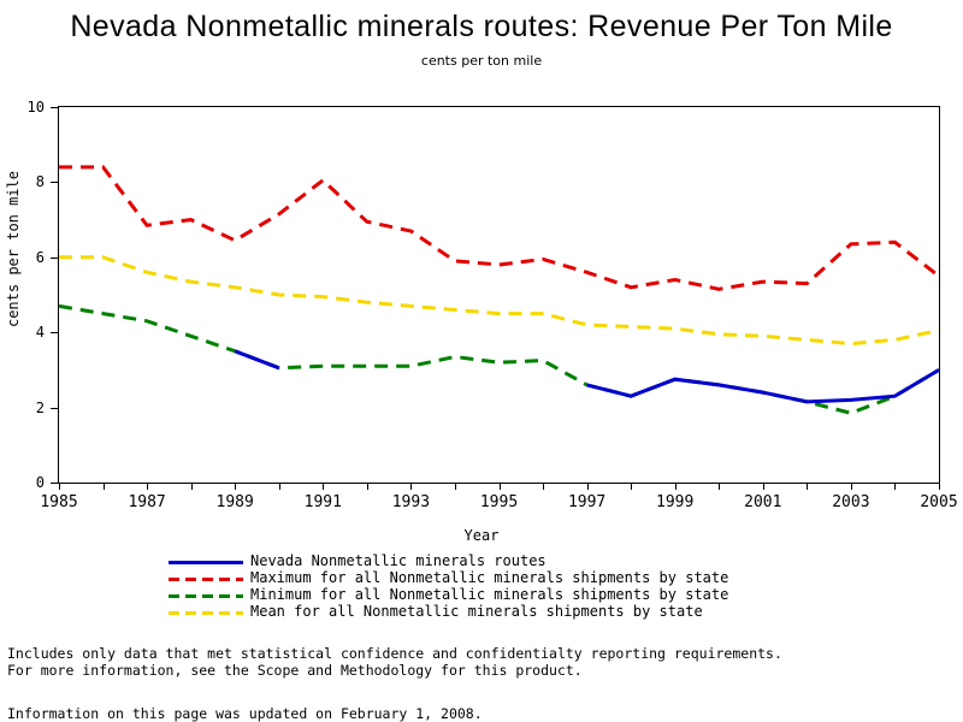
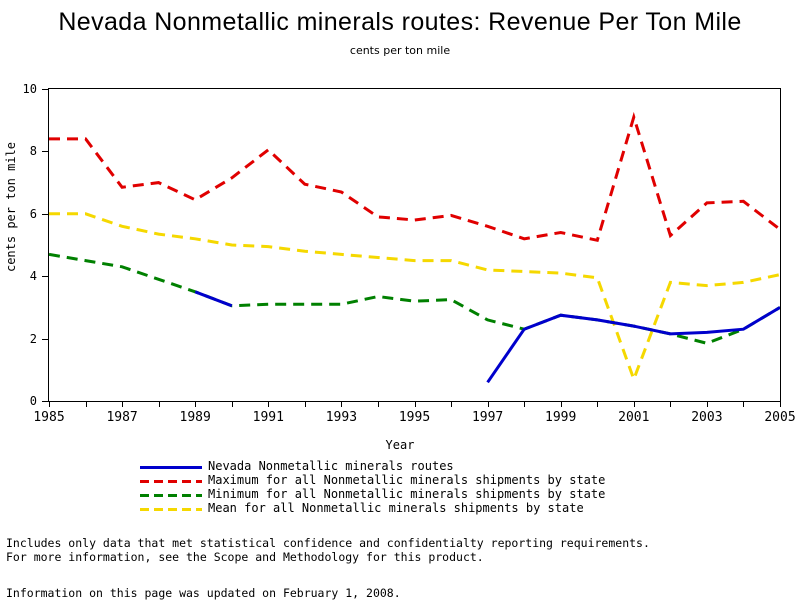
Nevada Nonmetallic minerals routes/1997: 2.6 -> 0.6
Maximum for all Nonmetallic minerals shipments by state/2001: 5.3 -> 9.1
Mean for all Nonmetallic minerals shipments by state/2001: 3.9 -> 0.7
